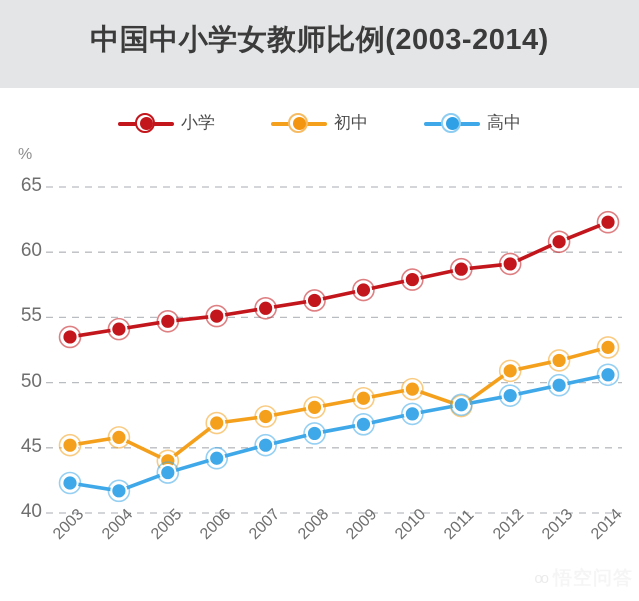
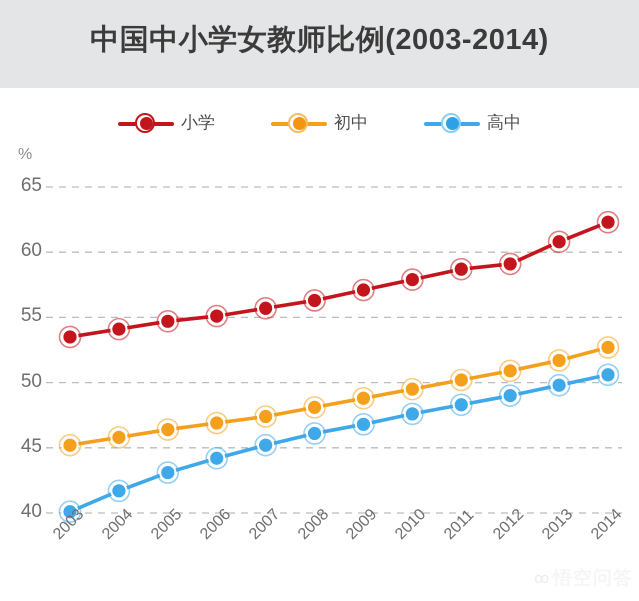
高中/2003: 42.3 -> 40.1
初中/2005: 44.0 -> 46.4
初中/2011: 48.2 -> 50.2
